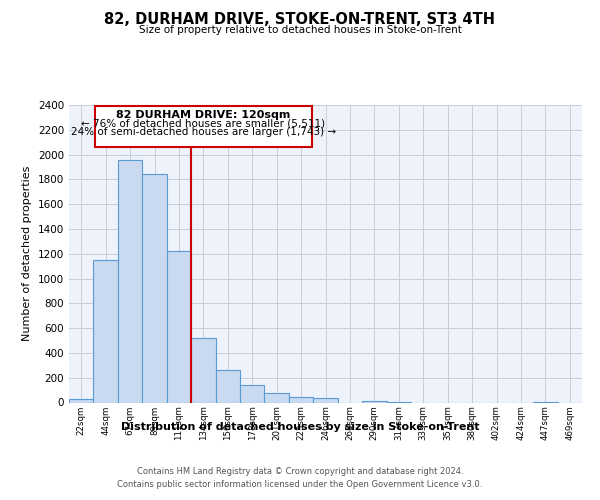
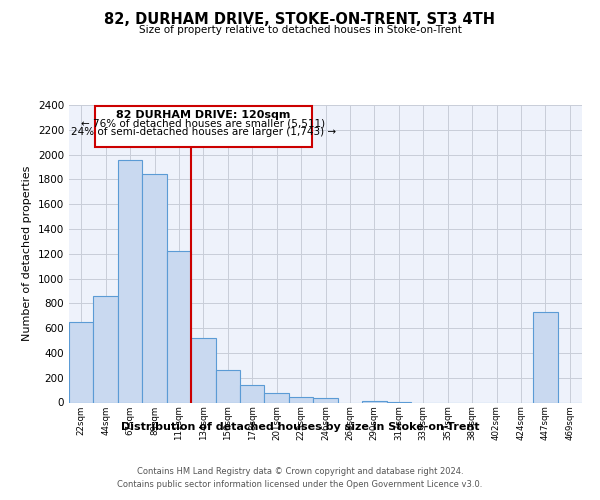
22sqm: 20 -> 650
44sqm: 1150 -> 860
447sqm: 0 -> 730
